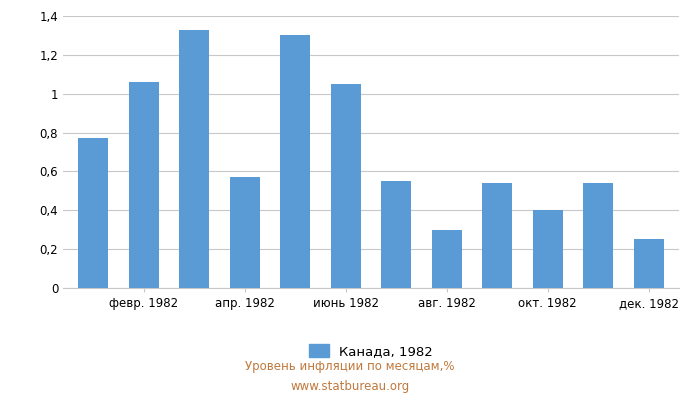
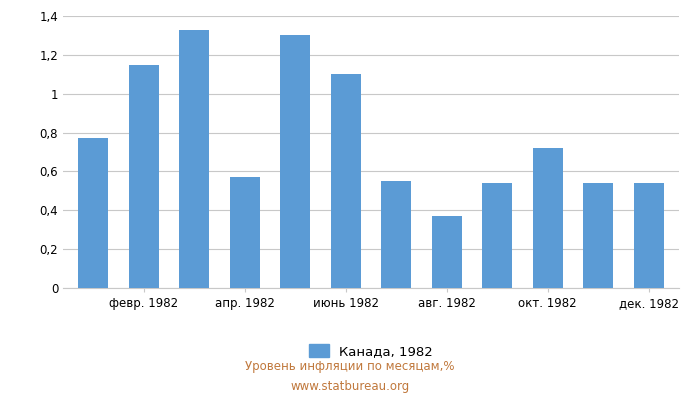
февр. 1982: 1,06 -> 1,15
июнь 1982: 1,05 -> 1,10
авг. 1982: 0,30 -> 0,37
окт. 1982: 0,40 -> 0,72
дек. 1982: 0,25 -> 0,54
